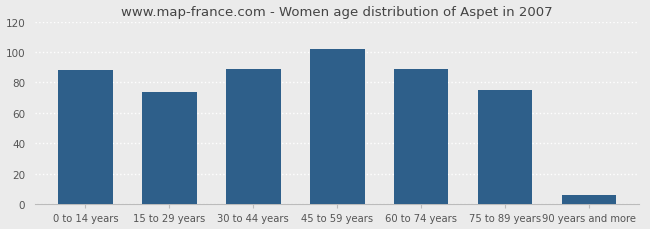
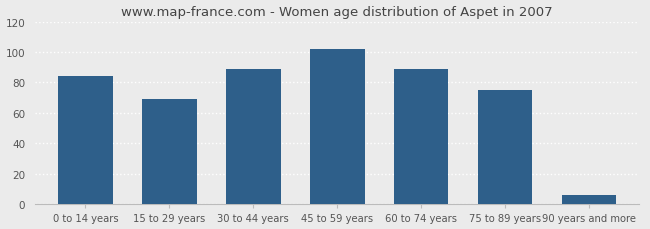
0 to 14 years: 88 -> 84
15 to 29 years: 74 -> 69
